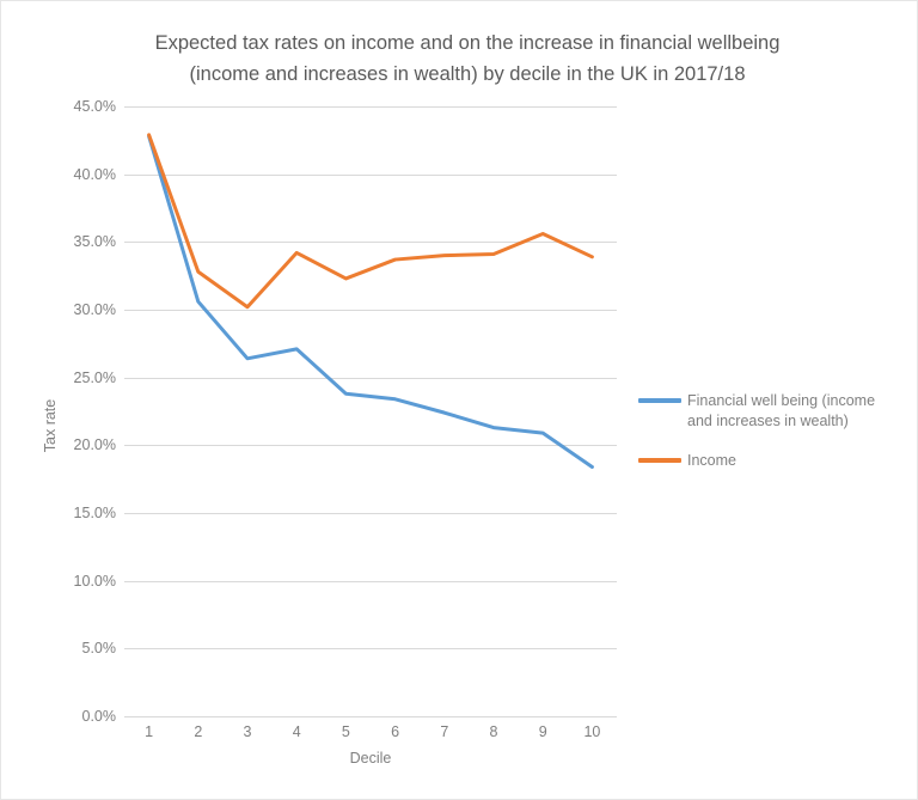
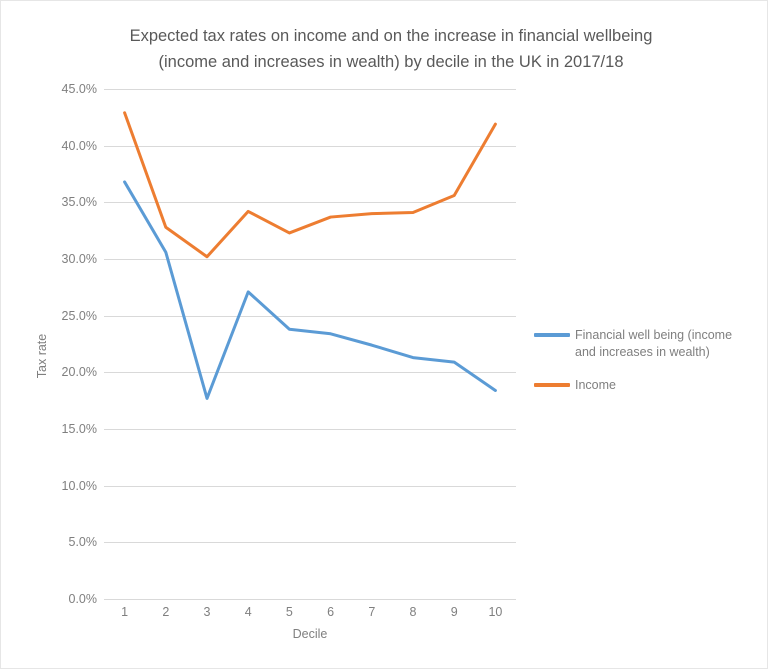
Financial well being (income and increases in wealth)/1: 42.8% -> 36.8%
Financial well being (income and increases in wealth)/3: 26.4% -> 17.7%
Income/10: 33.9% -> 41.9%
